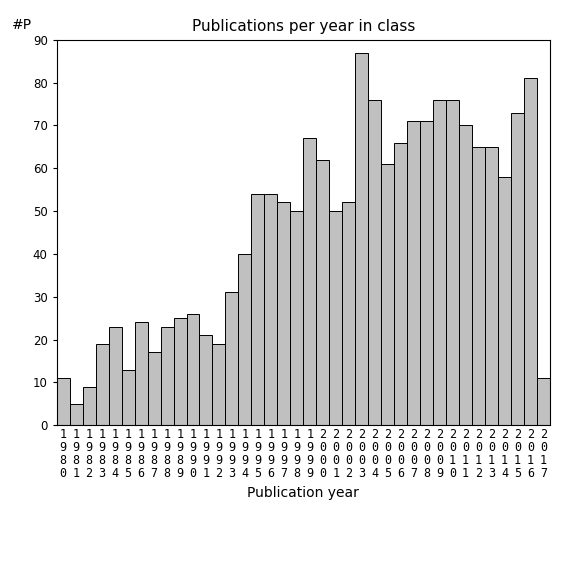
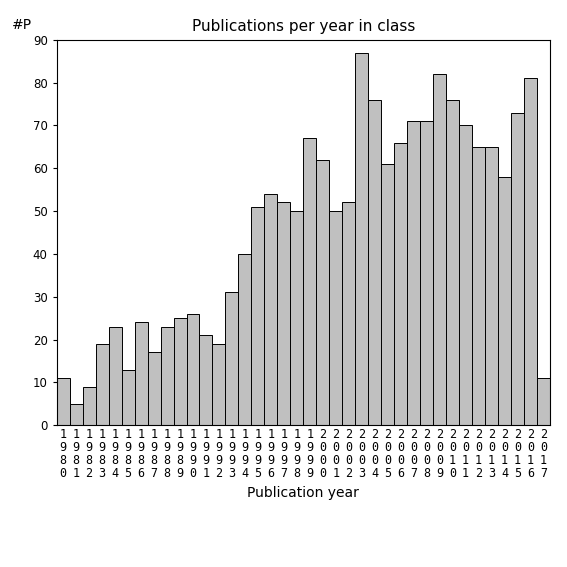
1 9 9 5: 54 -> 51
2 0 0 9: 76 -> 82
